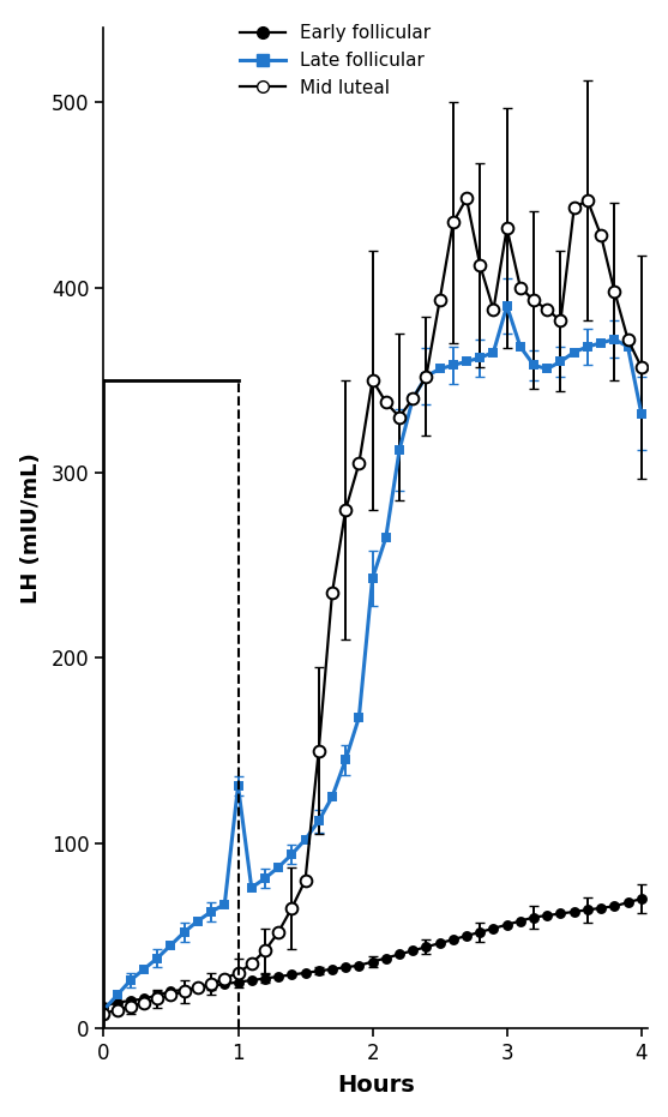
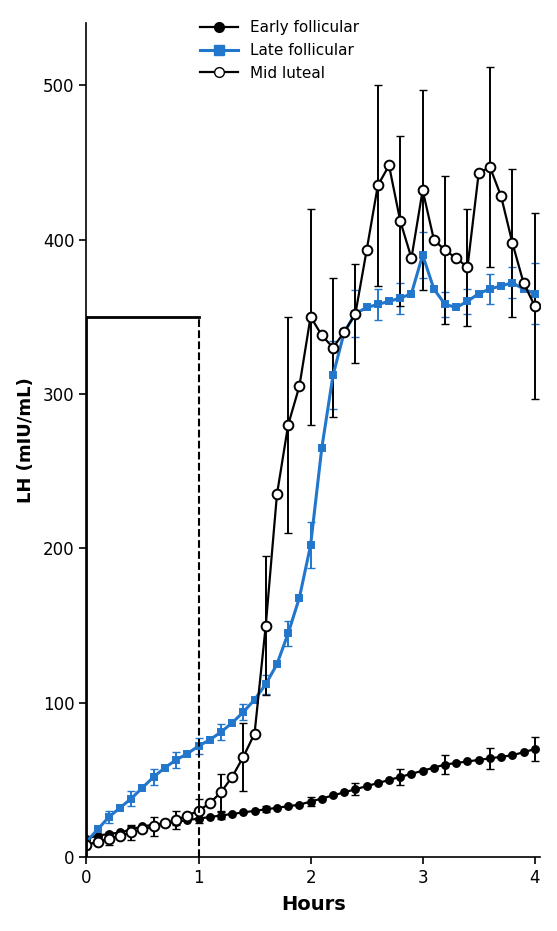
Late follicular/1: 131 -> 72
Late follicular/2: 243 -> 202
Late follicular/4: 332 -> 365
